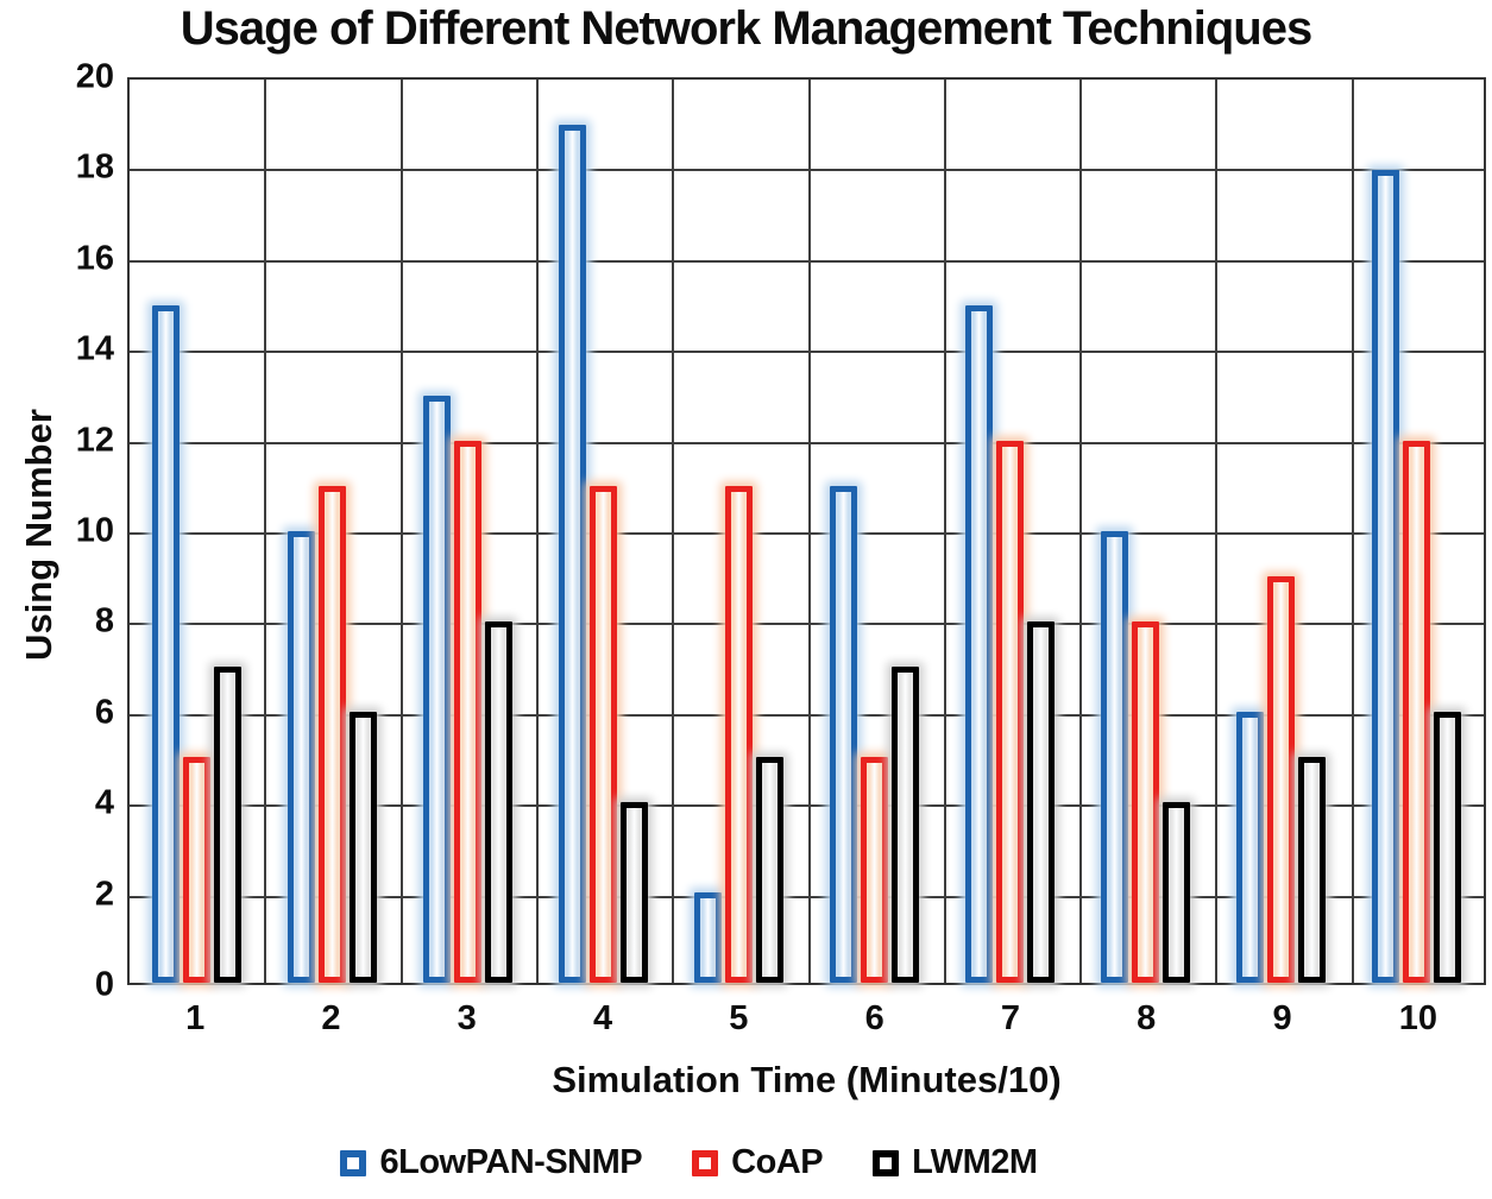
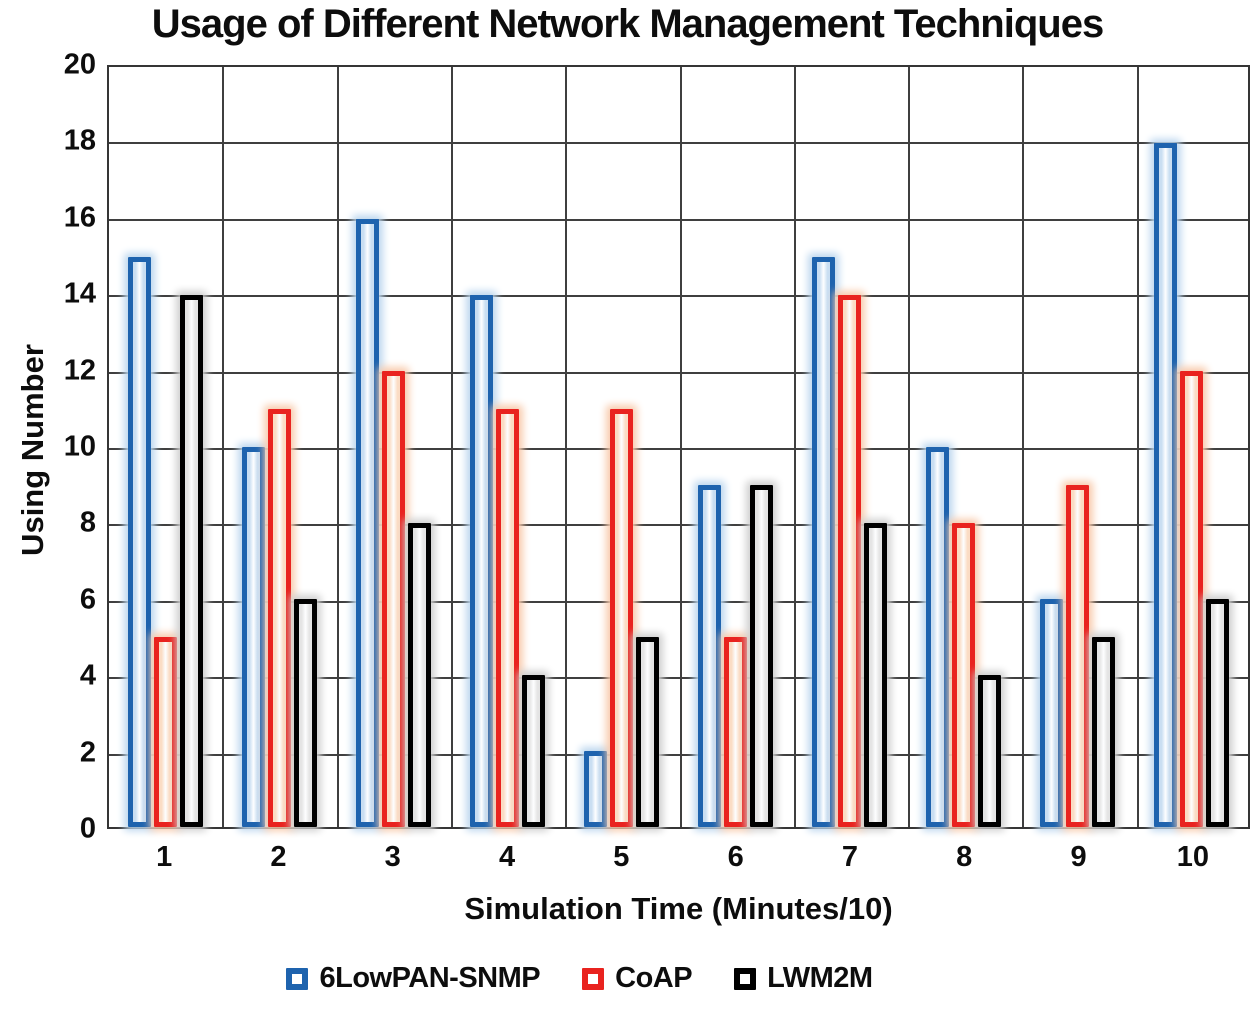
LWM2M/1: 7 -> 14
6LowPAN-SNMP/3: 13 -> 16
6LowPAN-SNMP/4: 19 -> 14
6LowPAN-SNMP/6: 11 -> 9
LWM2M/6: 7 -> 9
CoAP/7: 12 -> 14
